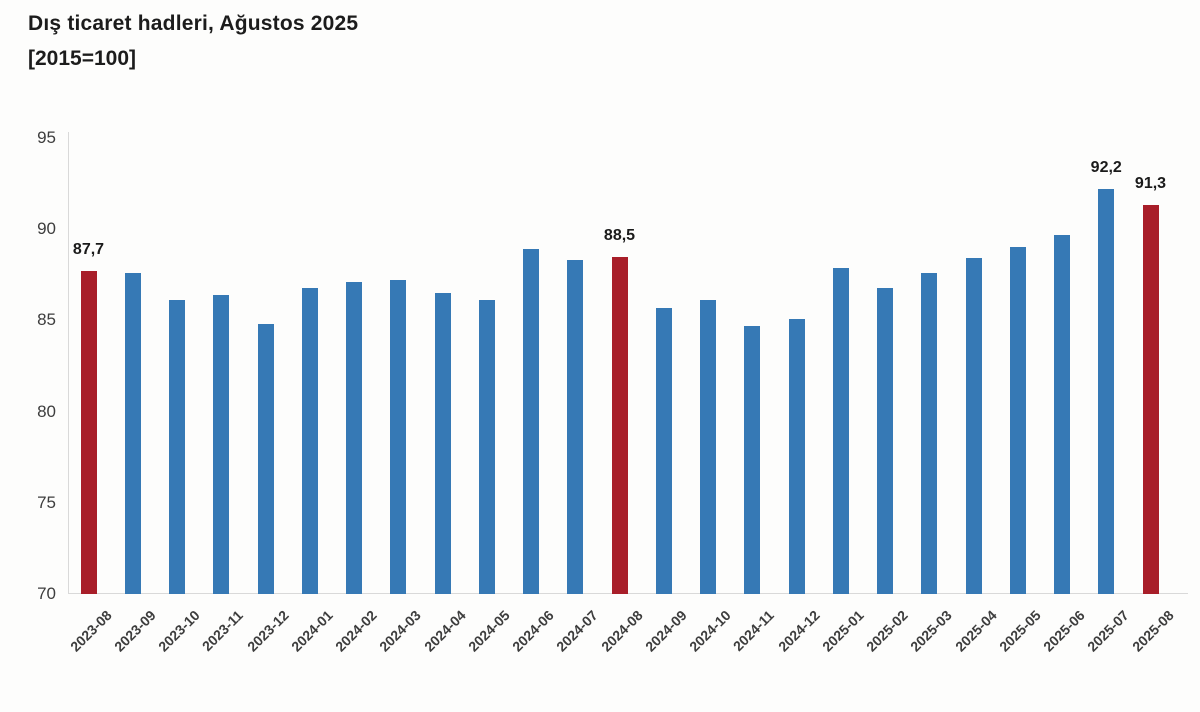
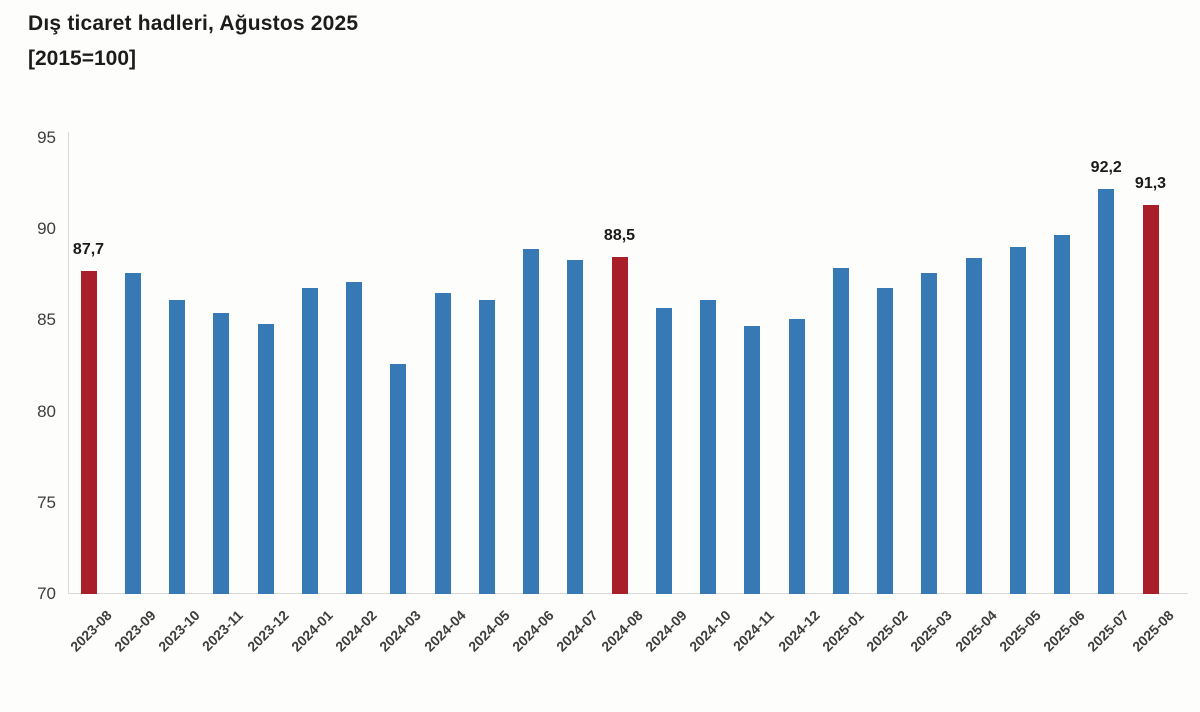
2023-11: 86.4 -> 85.4
2024-03: 87.2 -> 82.6
